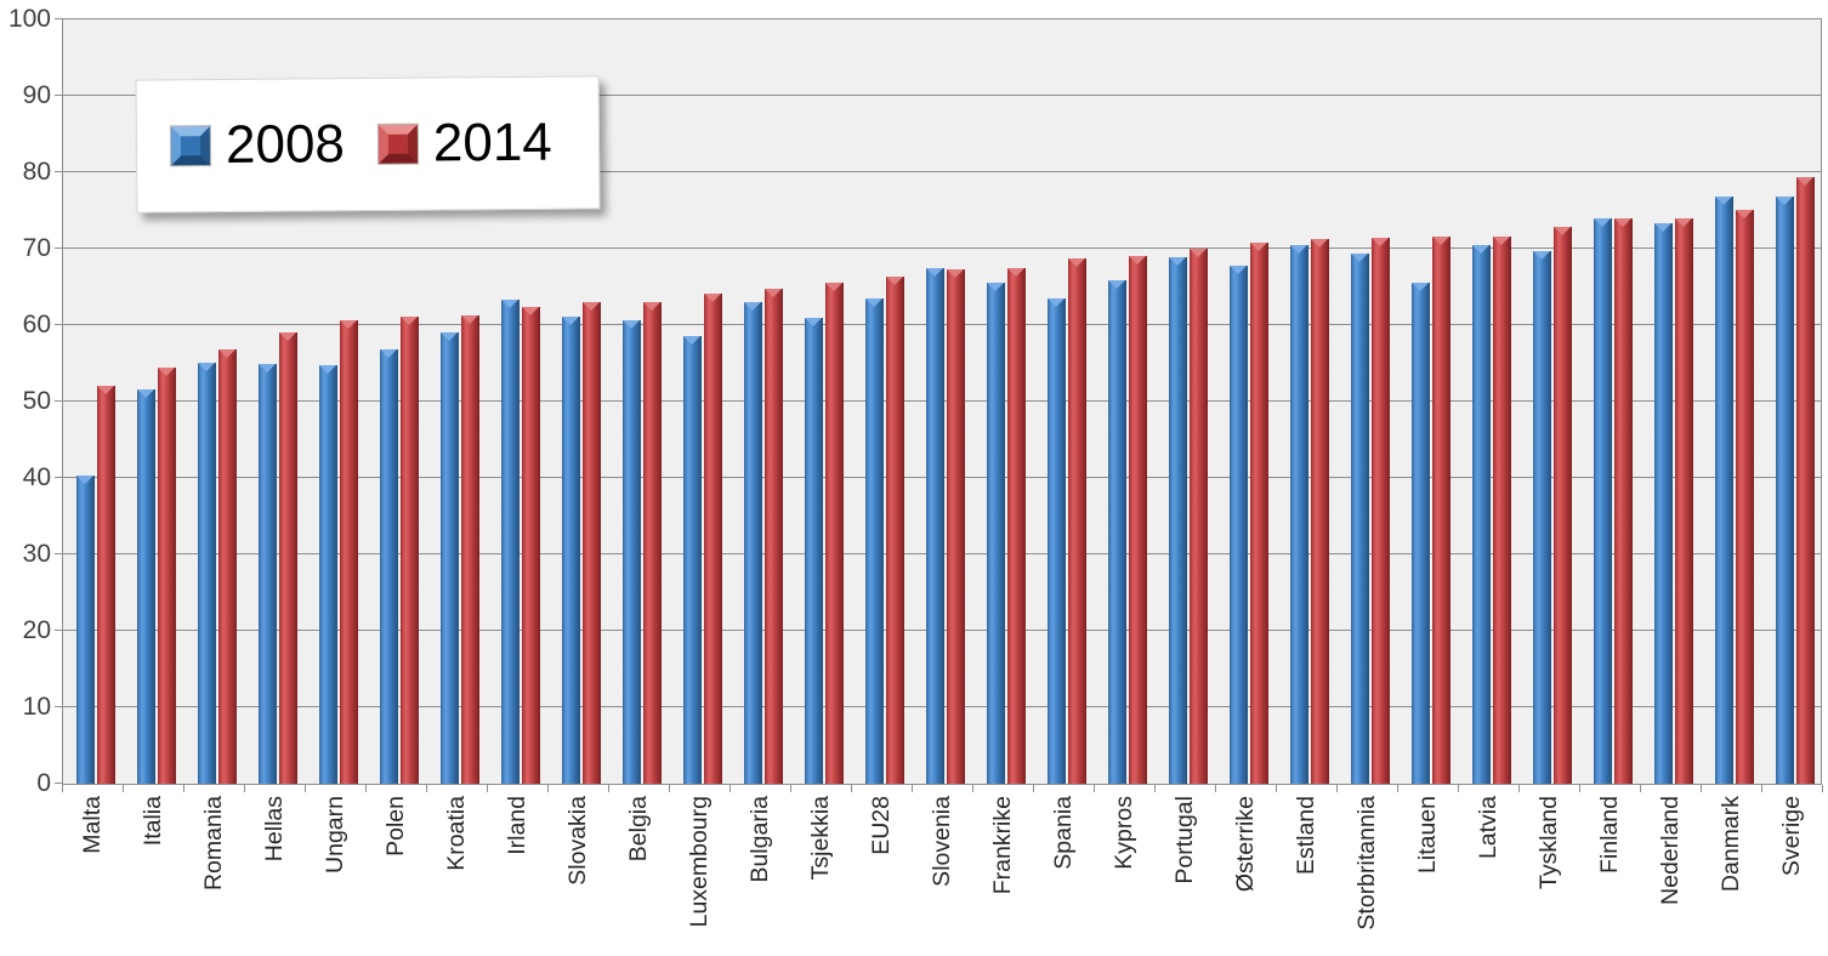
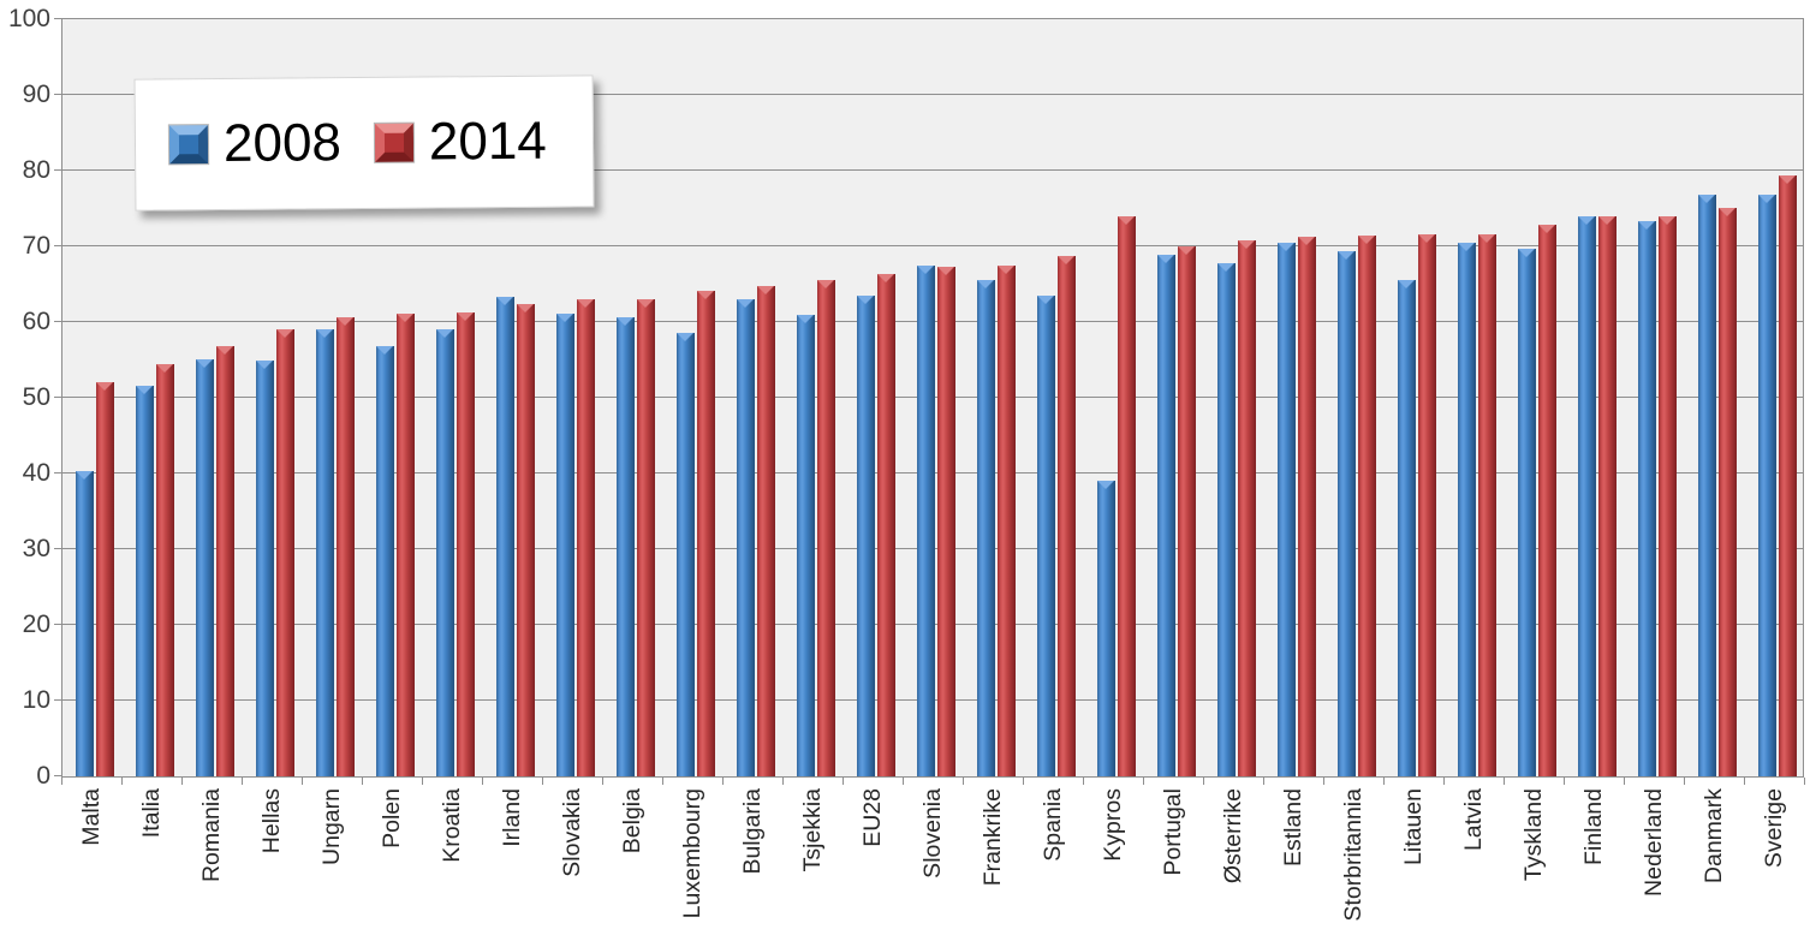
2008/Ungarn: 55 -> 59
2008/Kypros: 66 -> 39
2014/Kypros: 69 -> 74
